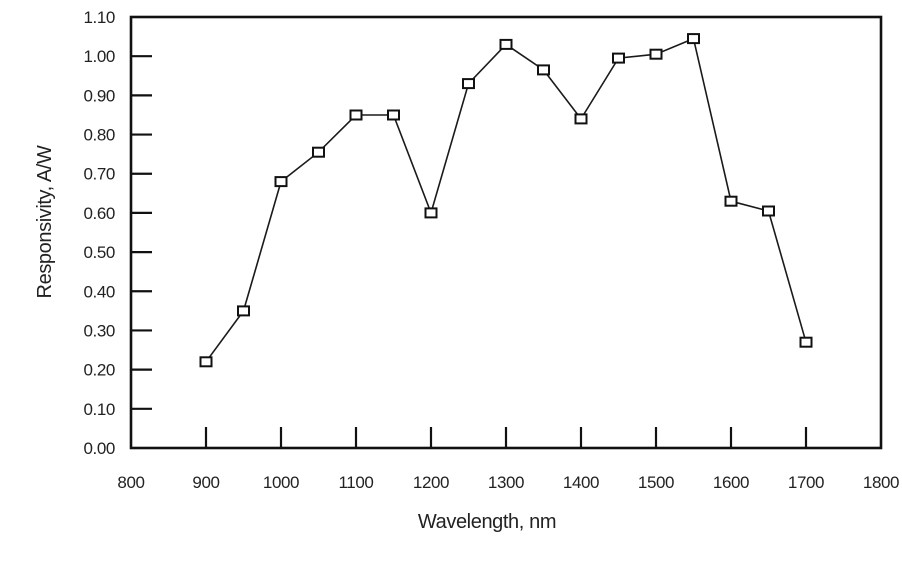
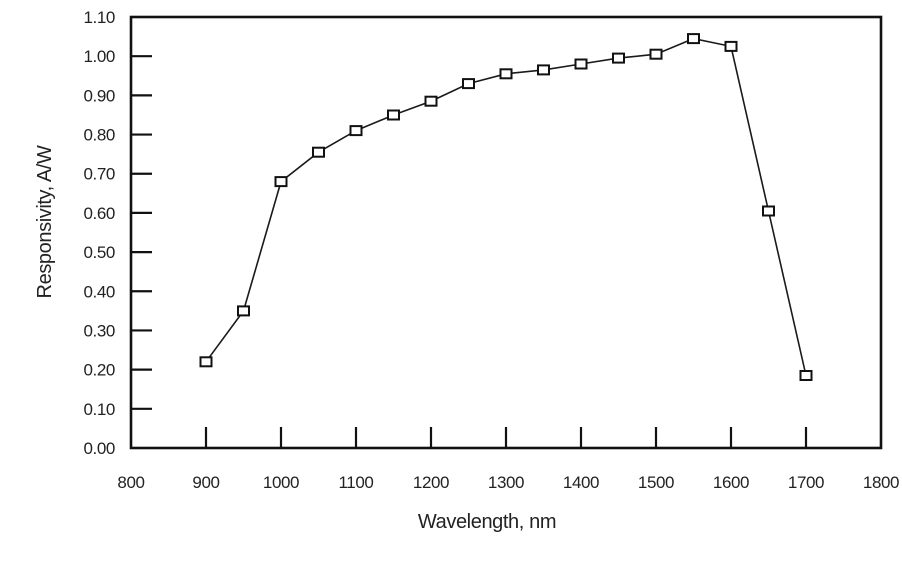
1100: 0.85 -> 0.81
1200: 0.60 -> 0.89
1300: 1.03 -> 0.95
1400: 0.84 -> 0.98
1600: 0.63 -> 1.02
1700: 0.27 -> 0.18
